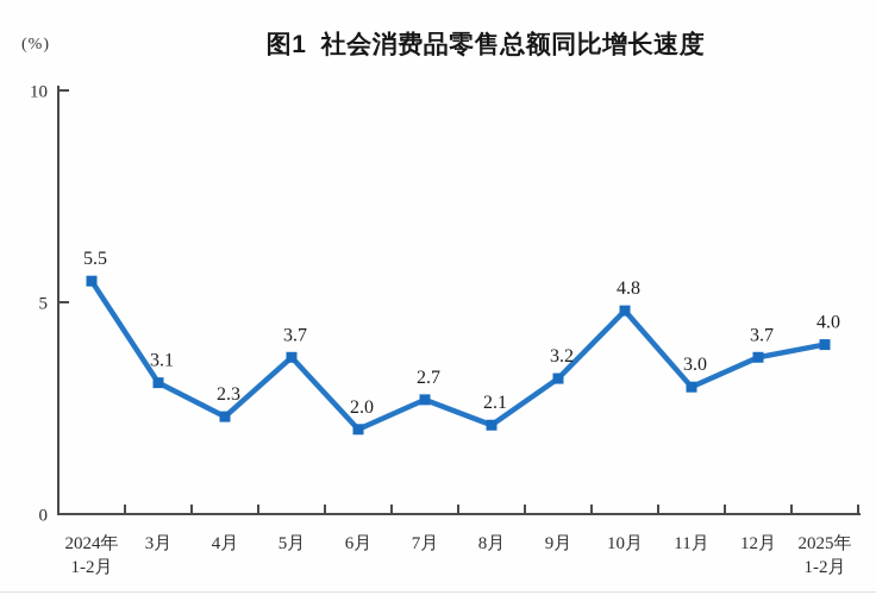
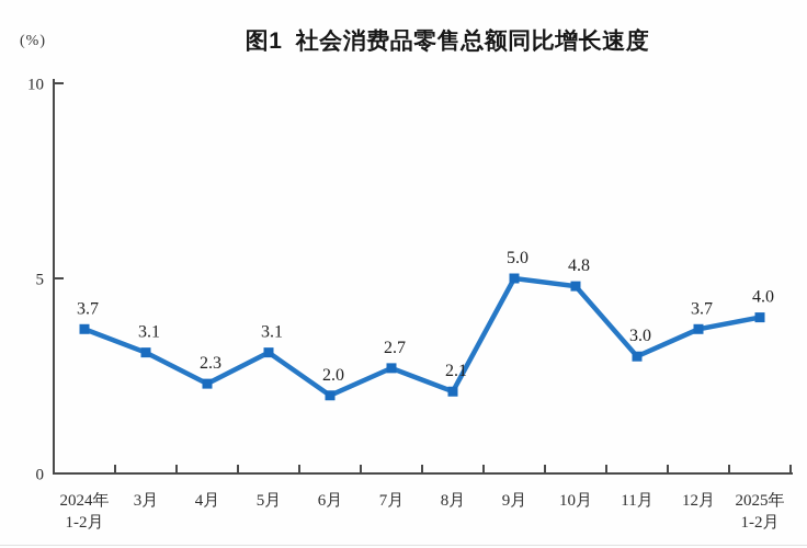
2024年 1-2月: 5.5 -> 3.7
5月: 3.7 -> 3.1
9月: 3.2 -> 5.0
